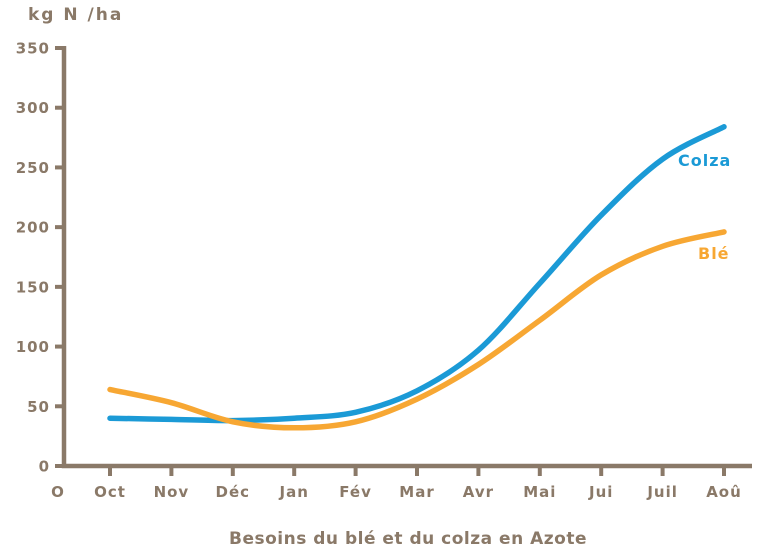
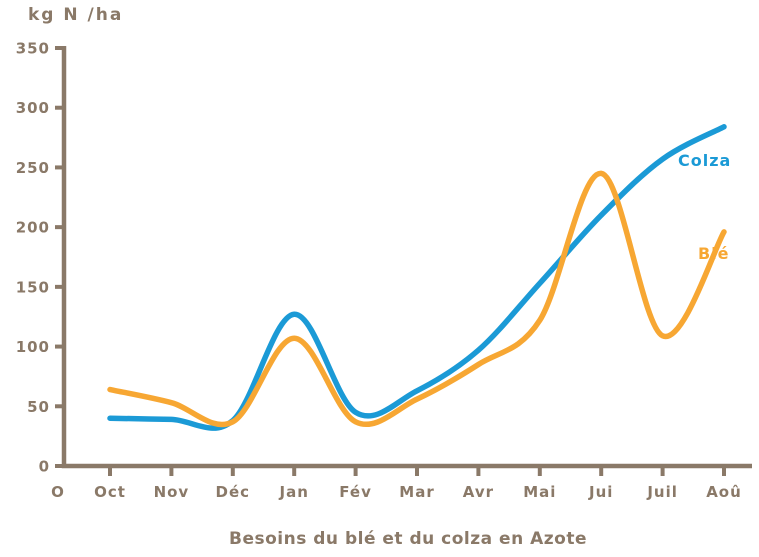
Colza/Jan: 40 -> 127
Blé/Jan: 32 -> 107
Blé/Jui: 160 -> 245
Blé/Juil: 184 -> 109
